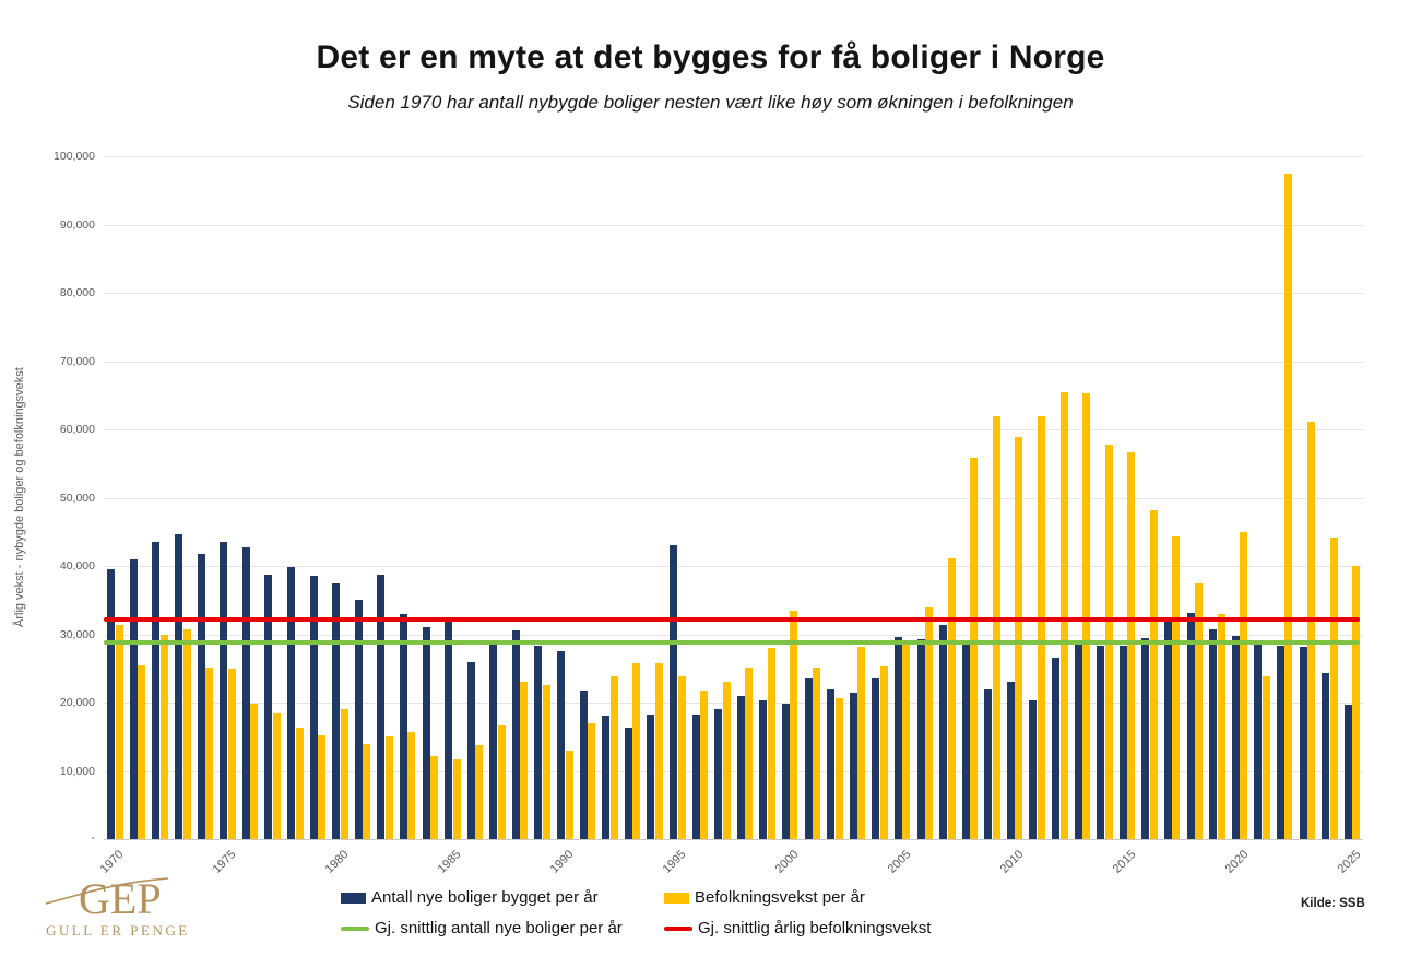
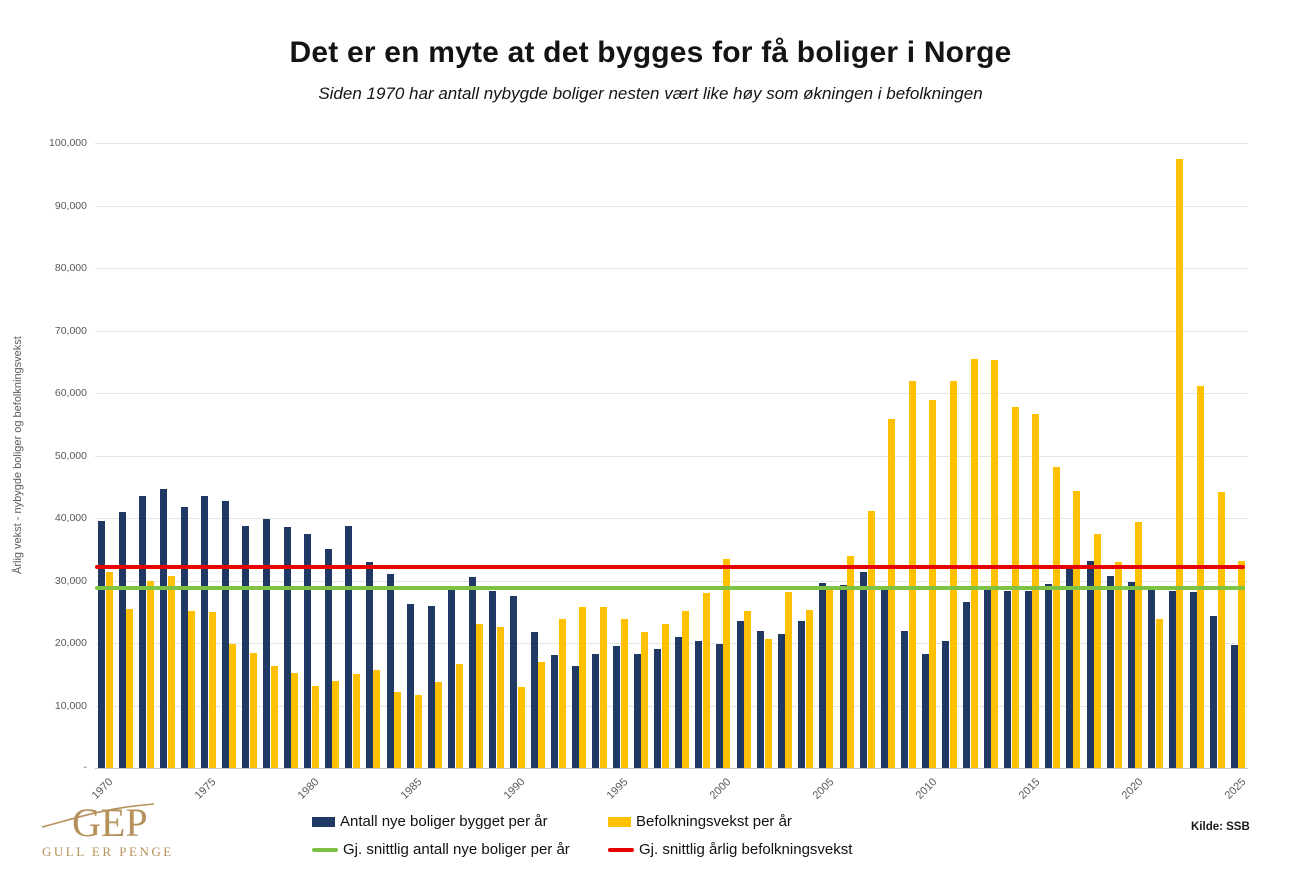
Befolkningsvekst per år/1980: 19000 -> 13000
Antall nye boliger bygget per år/1985: 32000 -> 26000
Antall nye boliger bygget per år/1995: 43000 -> 20000
Antall nye boliger bygget per år/2010: 23000 -> 18000
Befolkningsvekst per år/2020: 45000 -> 39000
Befolkningsvekst per år/2025: 40000 -> 33000
